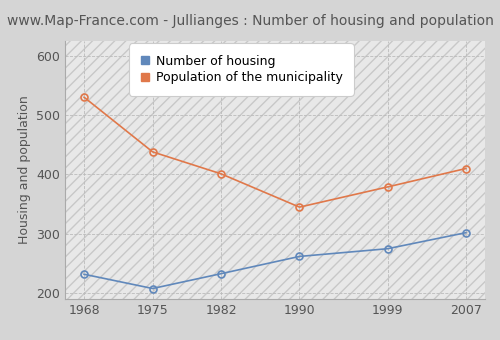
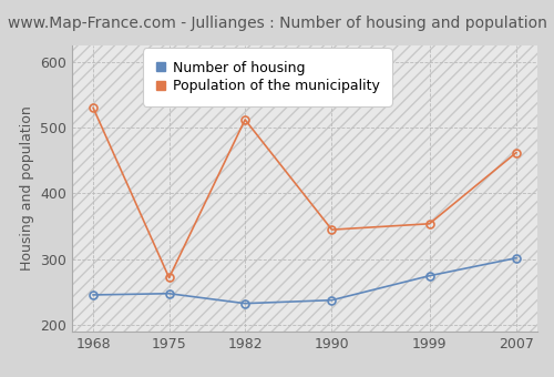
Number of housing/1968: 232 -> 246
Number of housing/1975: 208 -> 248
Population of the municipality/1975: 438 -> 272
Population of the municipality/1982: 401 -> 512
Number of housing/1990: 262 -> 238
Population of the municipality/1999: 379 -> 354
Population of the municipality/2007: 410 -> 462
